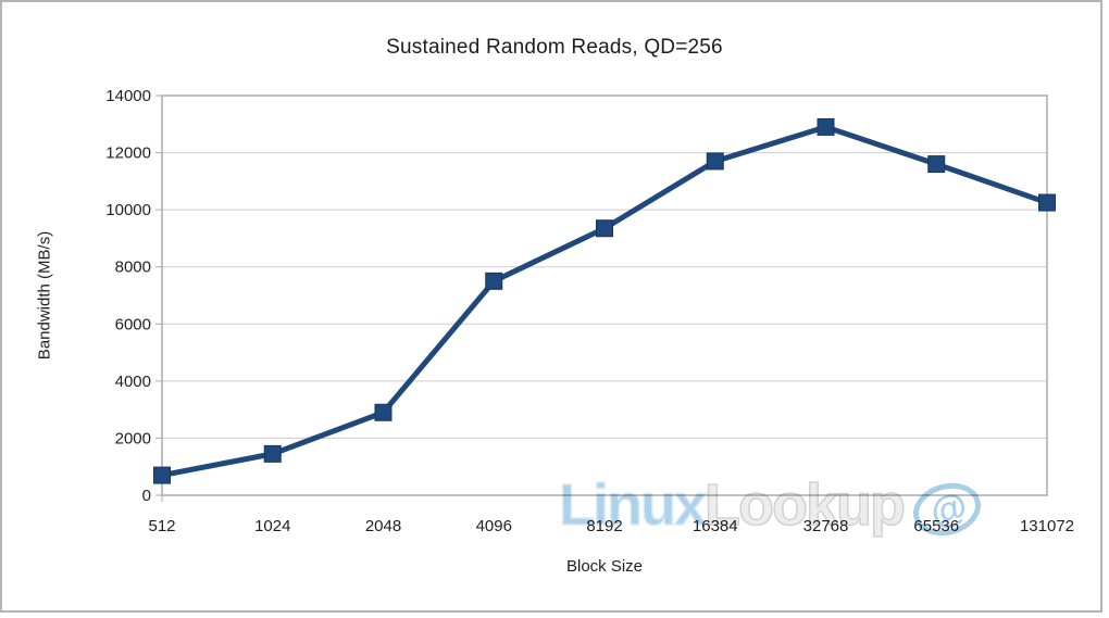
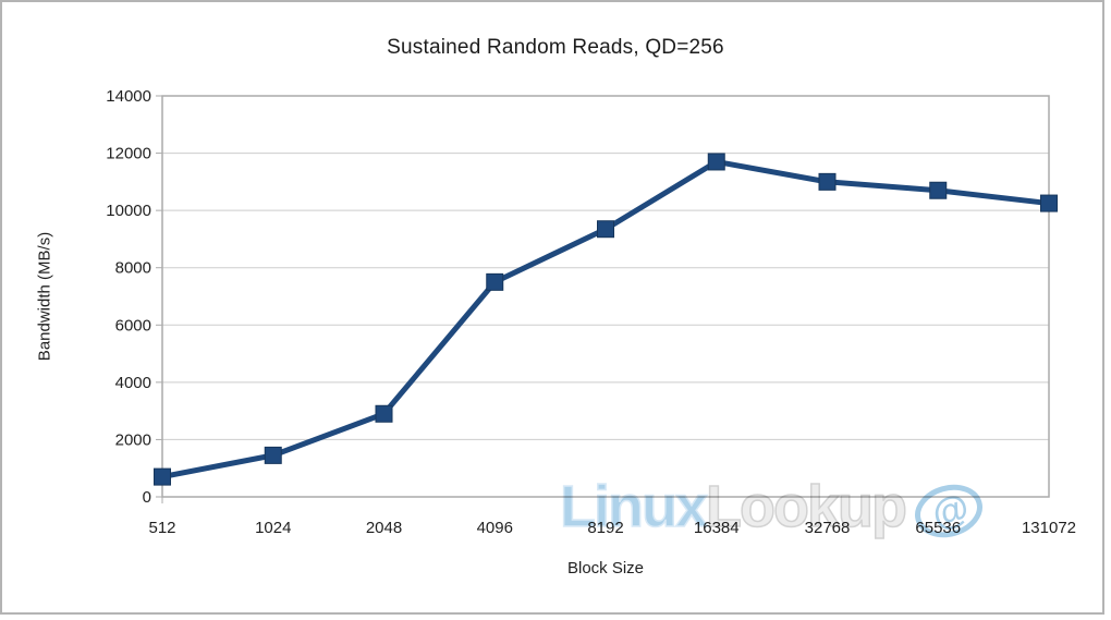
32768: 12900 -> 11000
65536: 11600 -> 10700
